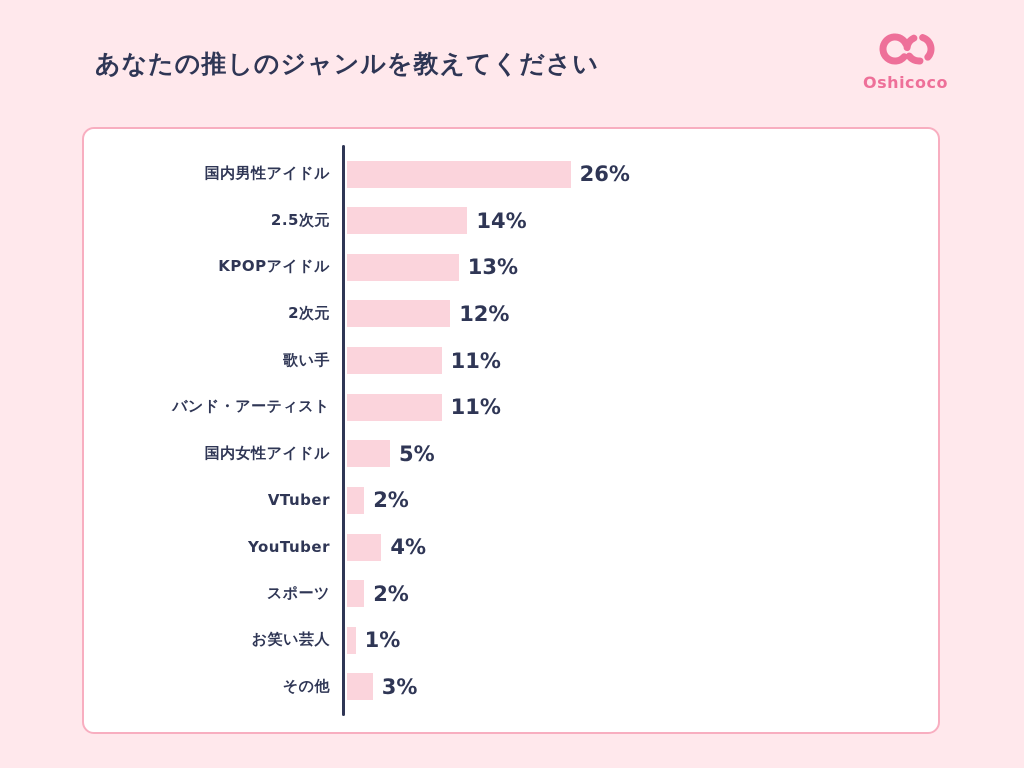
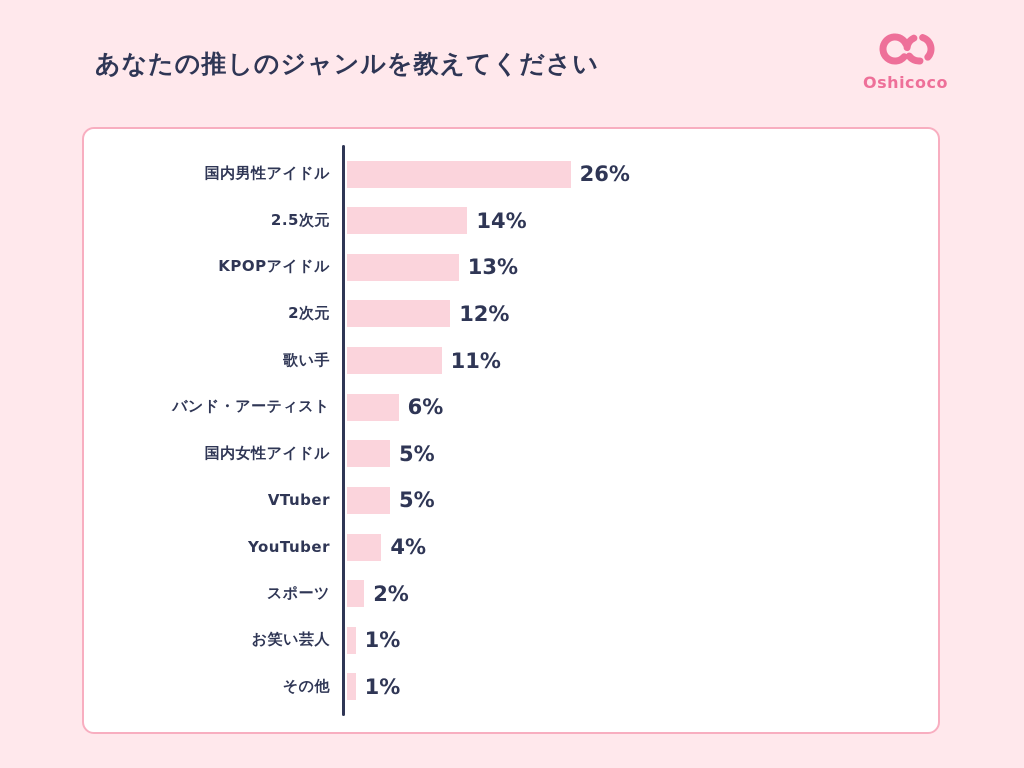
バンド・アーティスト: 11% -> 6%
VTuber: 2% -> 5%
その他: 3% -> 1%
